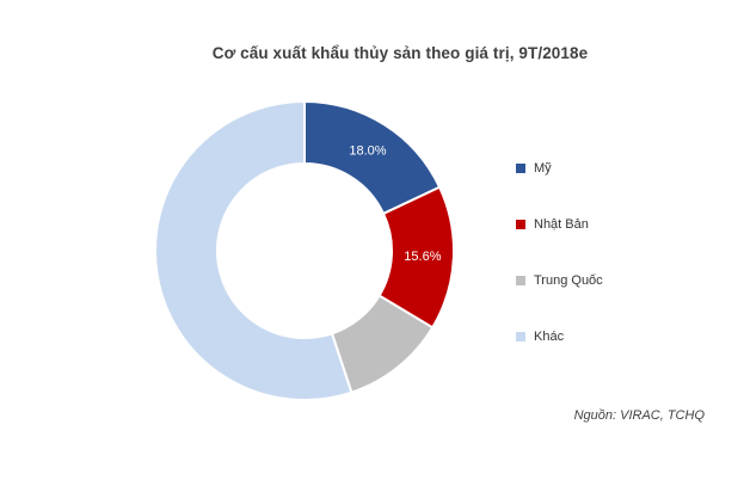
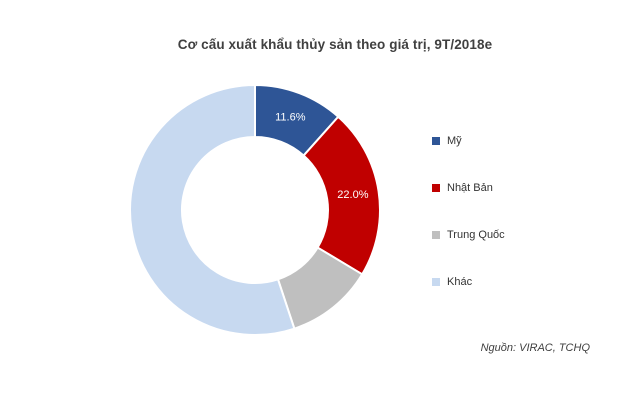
Mỹ: 18.0% -> 11.6%
Nhật Bản: 15.6% -> 22.0%
